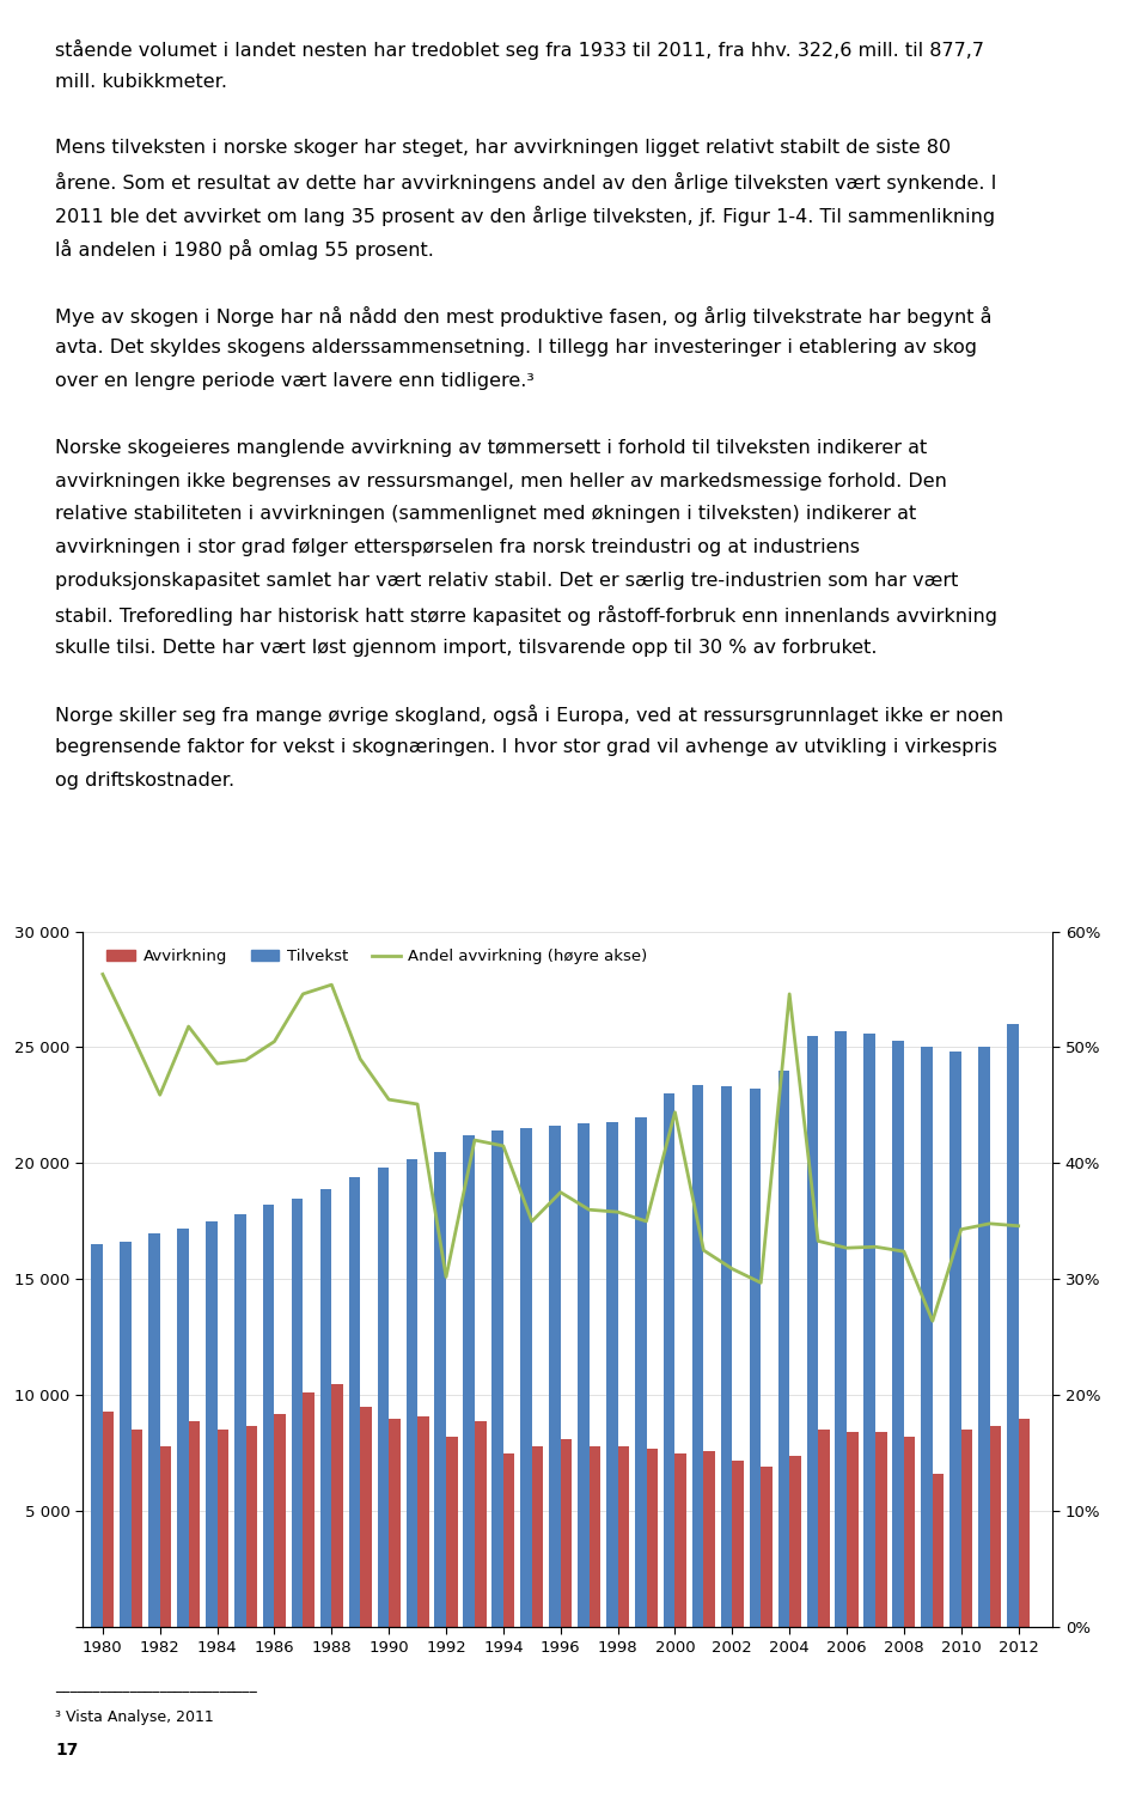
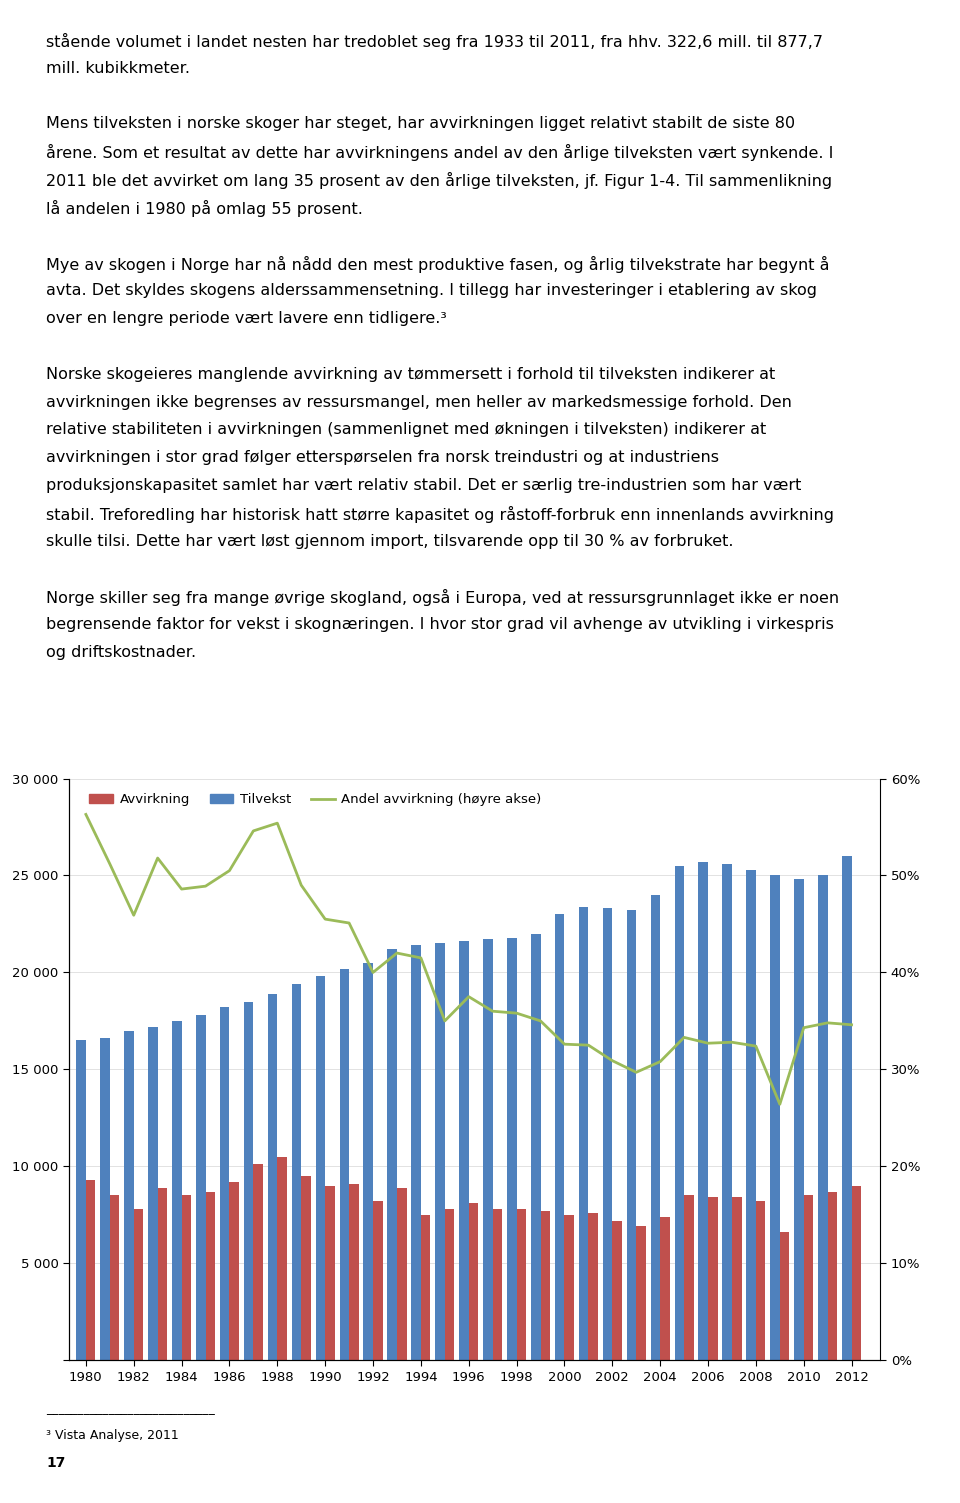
Andel avvirkning (høyre akse)/1992: 30.2% -> 40.0%
Andel avvirkning (høyre akse)/2000: 44.4% -> 32.6%
Andel avvirkning (høyre akse)/2004: 54.6% -> 30.8%
